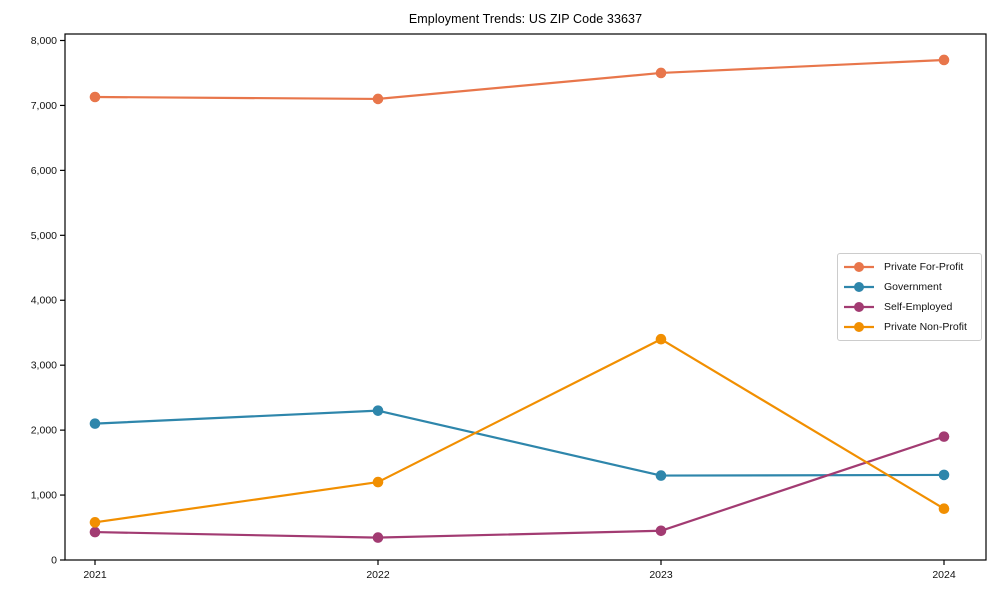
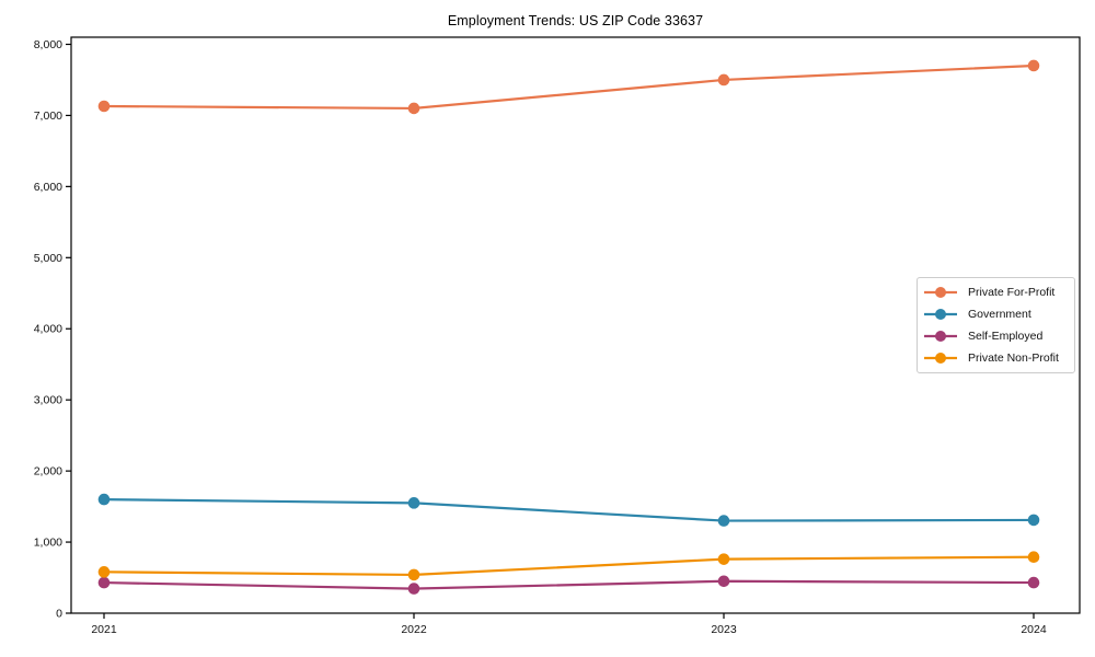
Government/2021: 2100 -> 1600
Government/2022: 2300 -> 1600
Private Non-Profit/2022: 1200 -> 500
Private Non-Profit/2023: 3400 -> 800
Self-Employed/2024: 1900 -> 400
